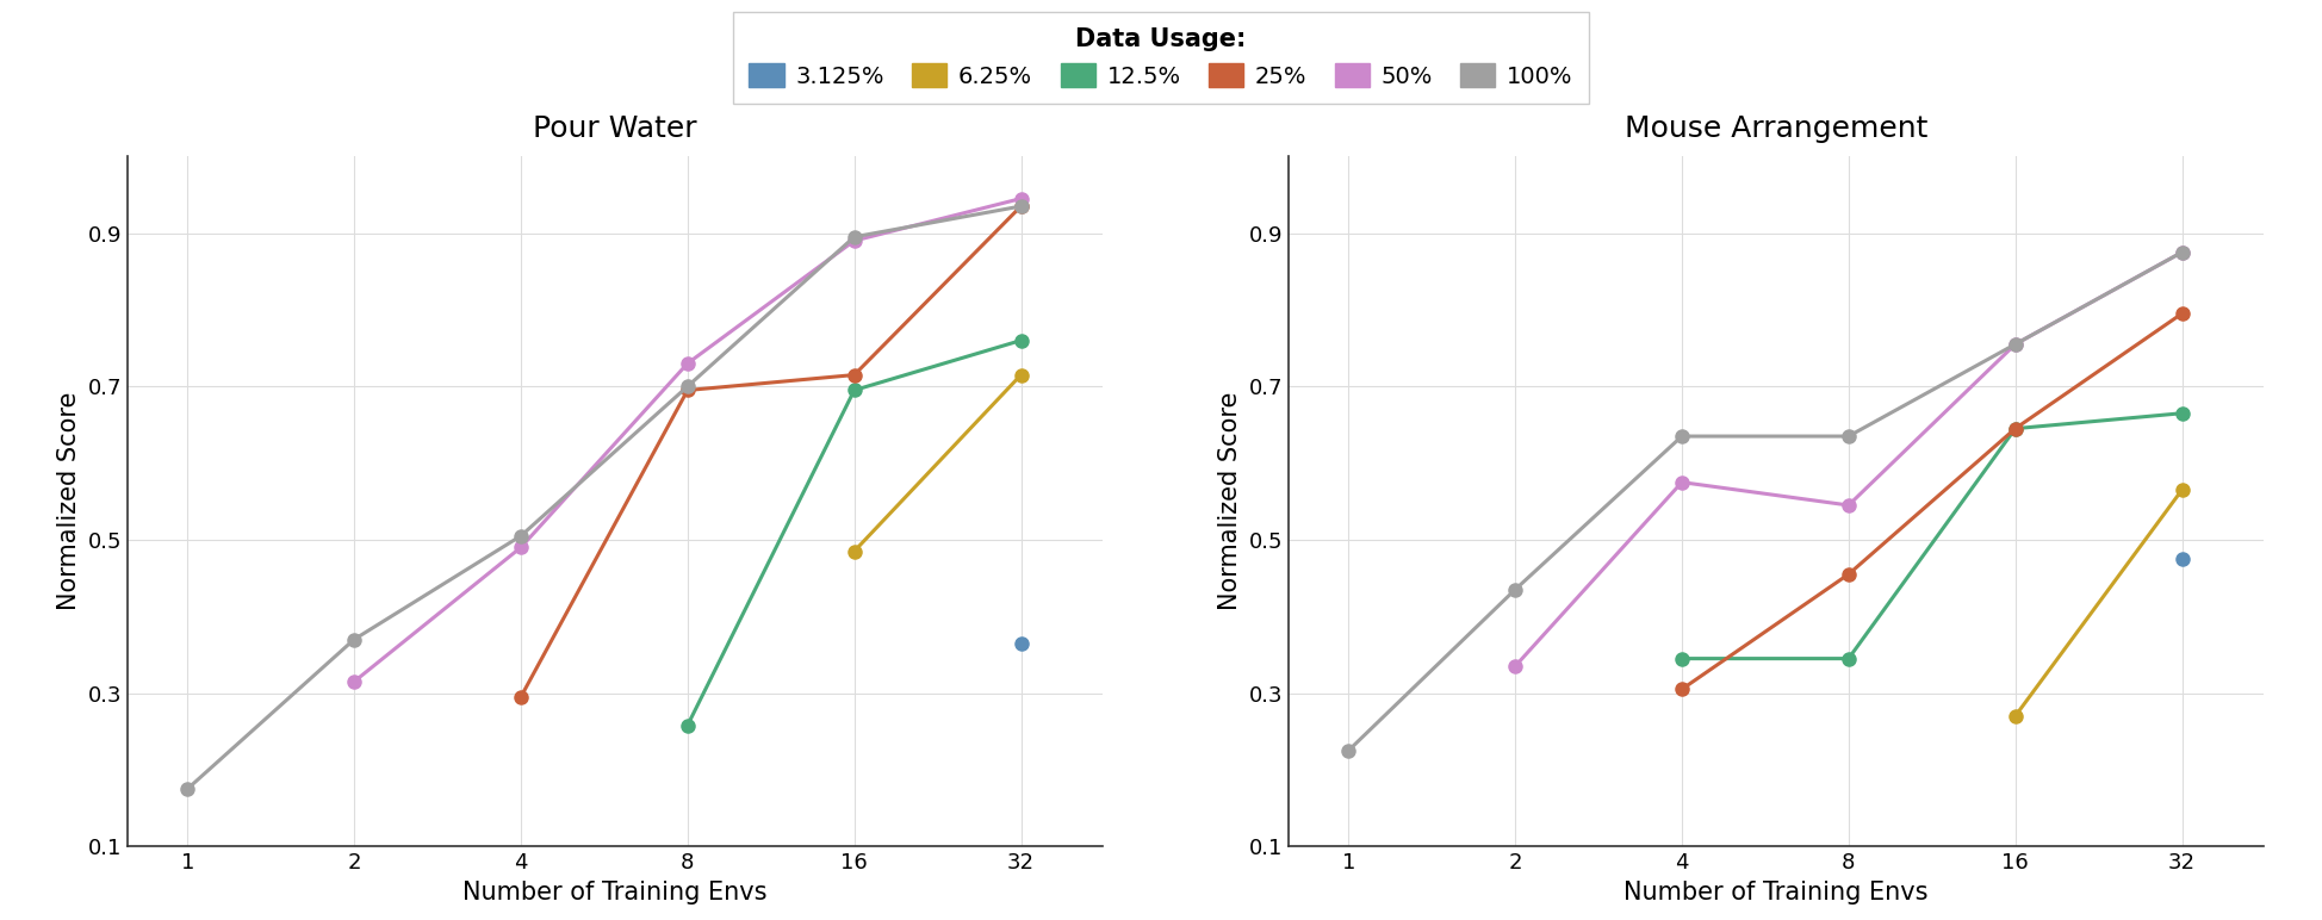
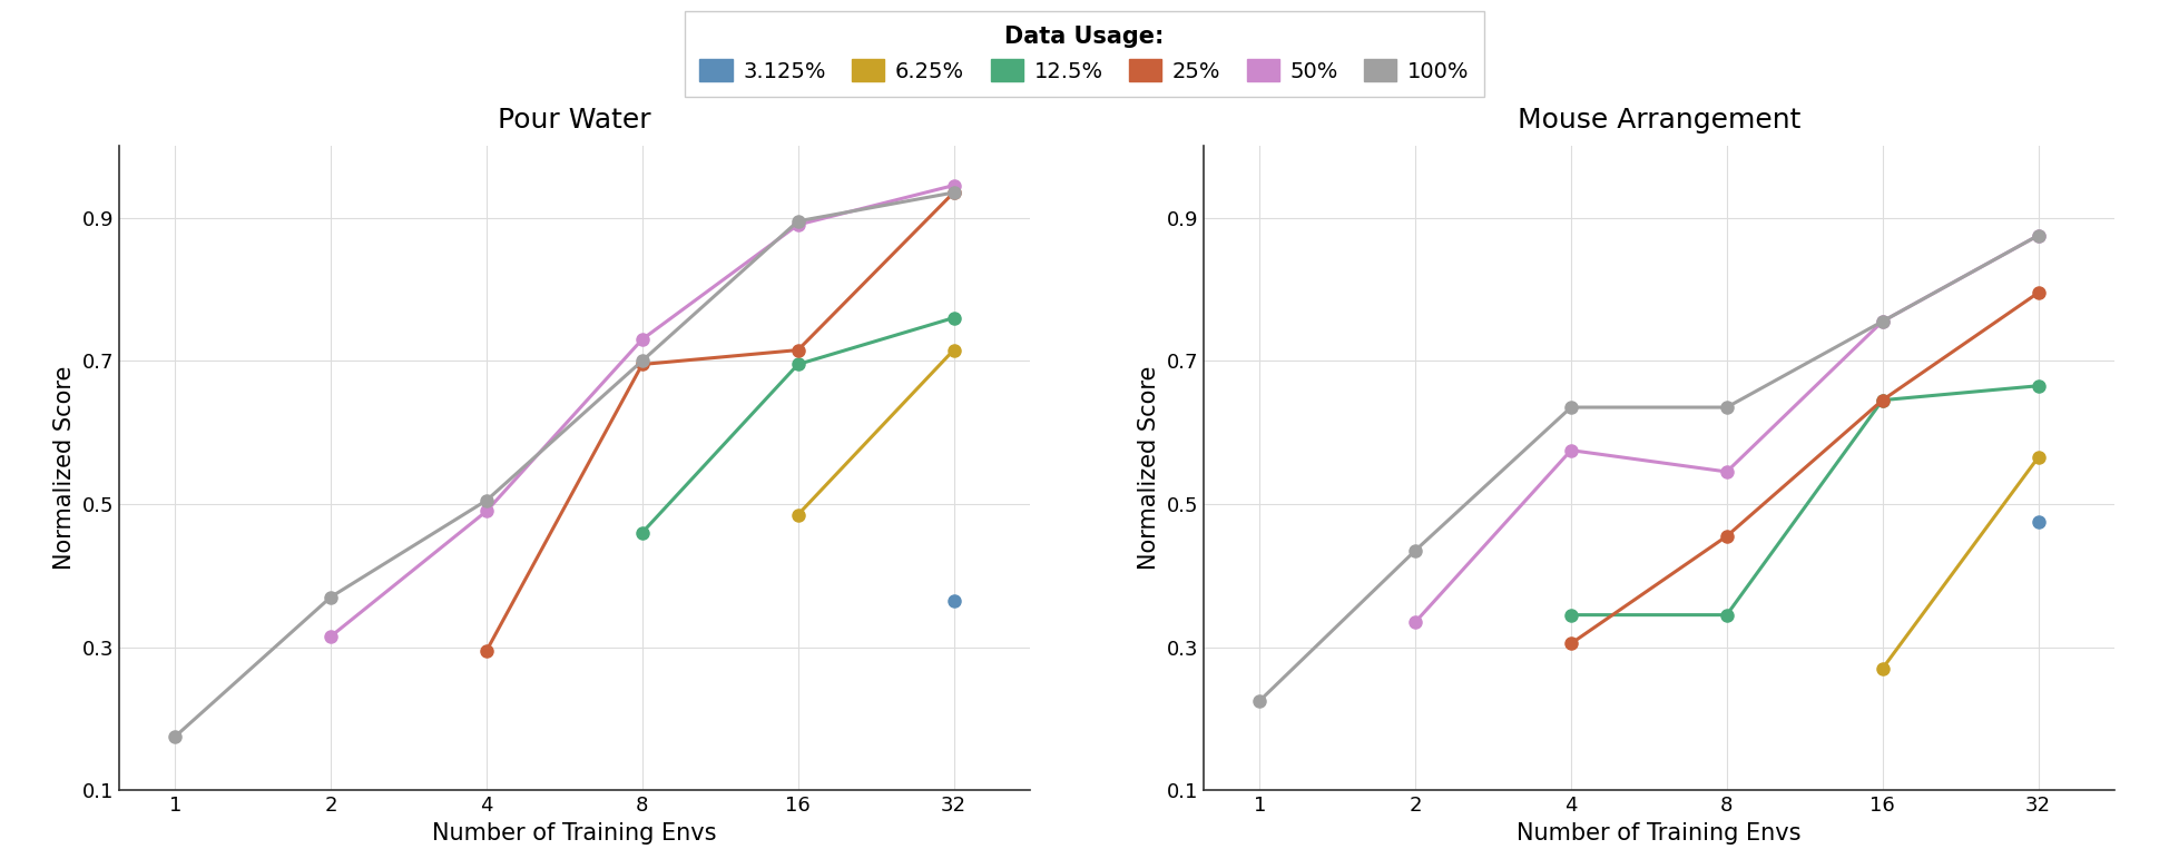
Pour Water/12.5%/8: 0.258 -> 0.460
